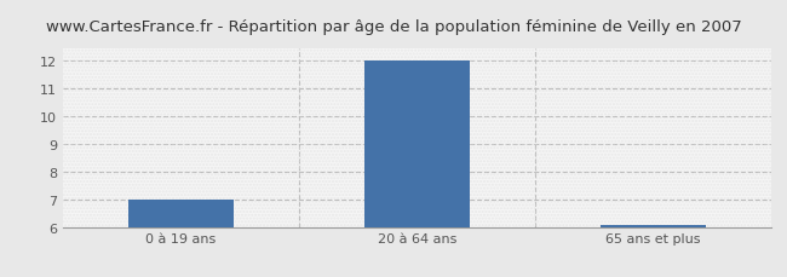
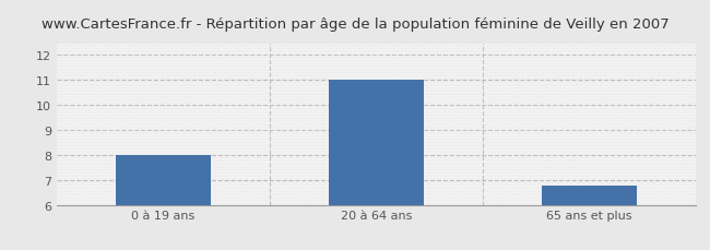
0 à 19 ans: 7.00 -> 8.00
20 à 64 ans: 12.00 -> 11.00
65 ans et plus: 6.05 -> 6.75
